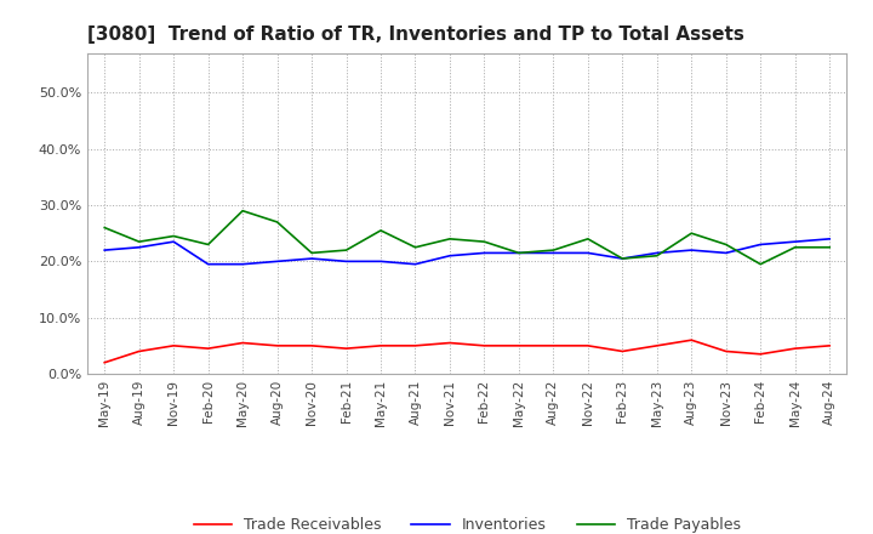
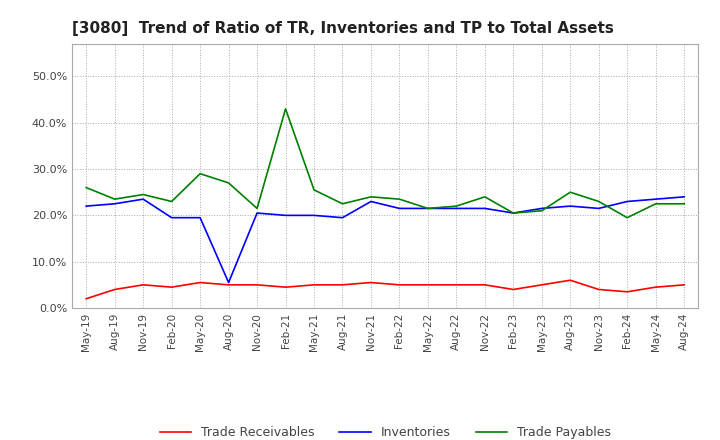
Inventories/Aug-20: 20.0% -> 5.5%
Trade Payables/Feb-21: 22.0% -> 43.0%
Inventories/Nov-21: 21.0% -> 23.0%
